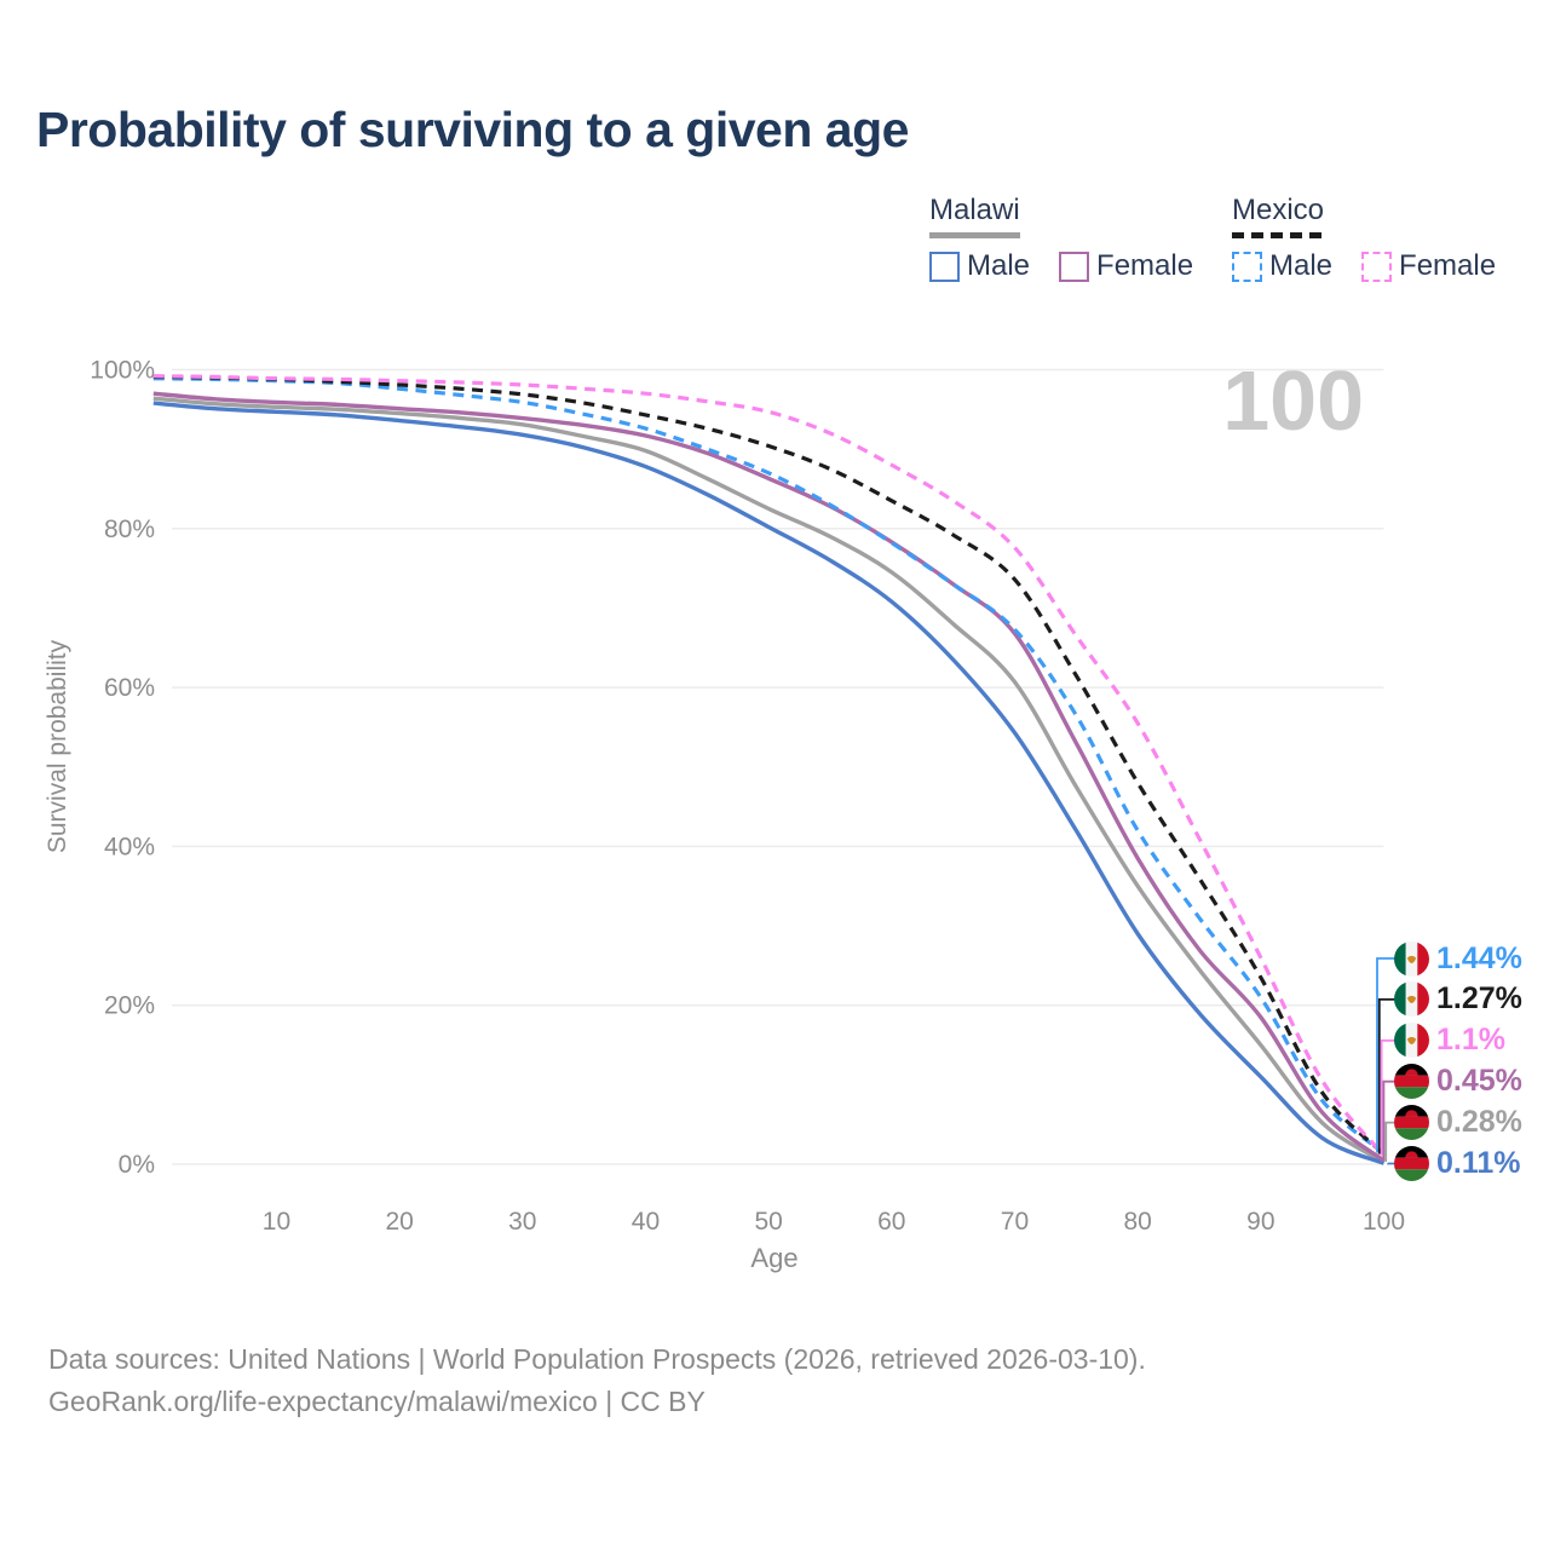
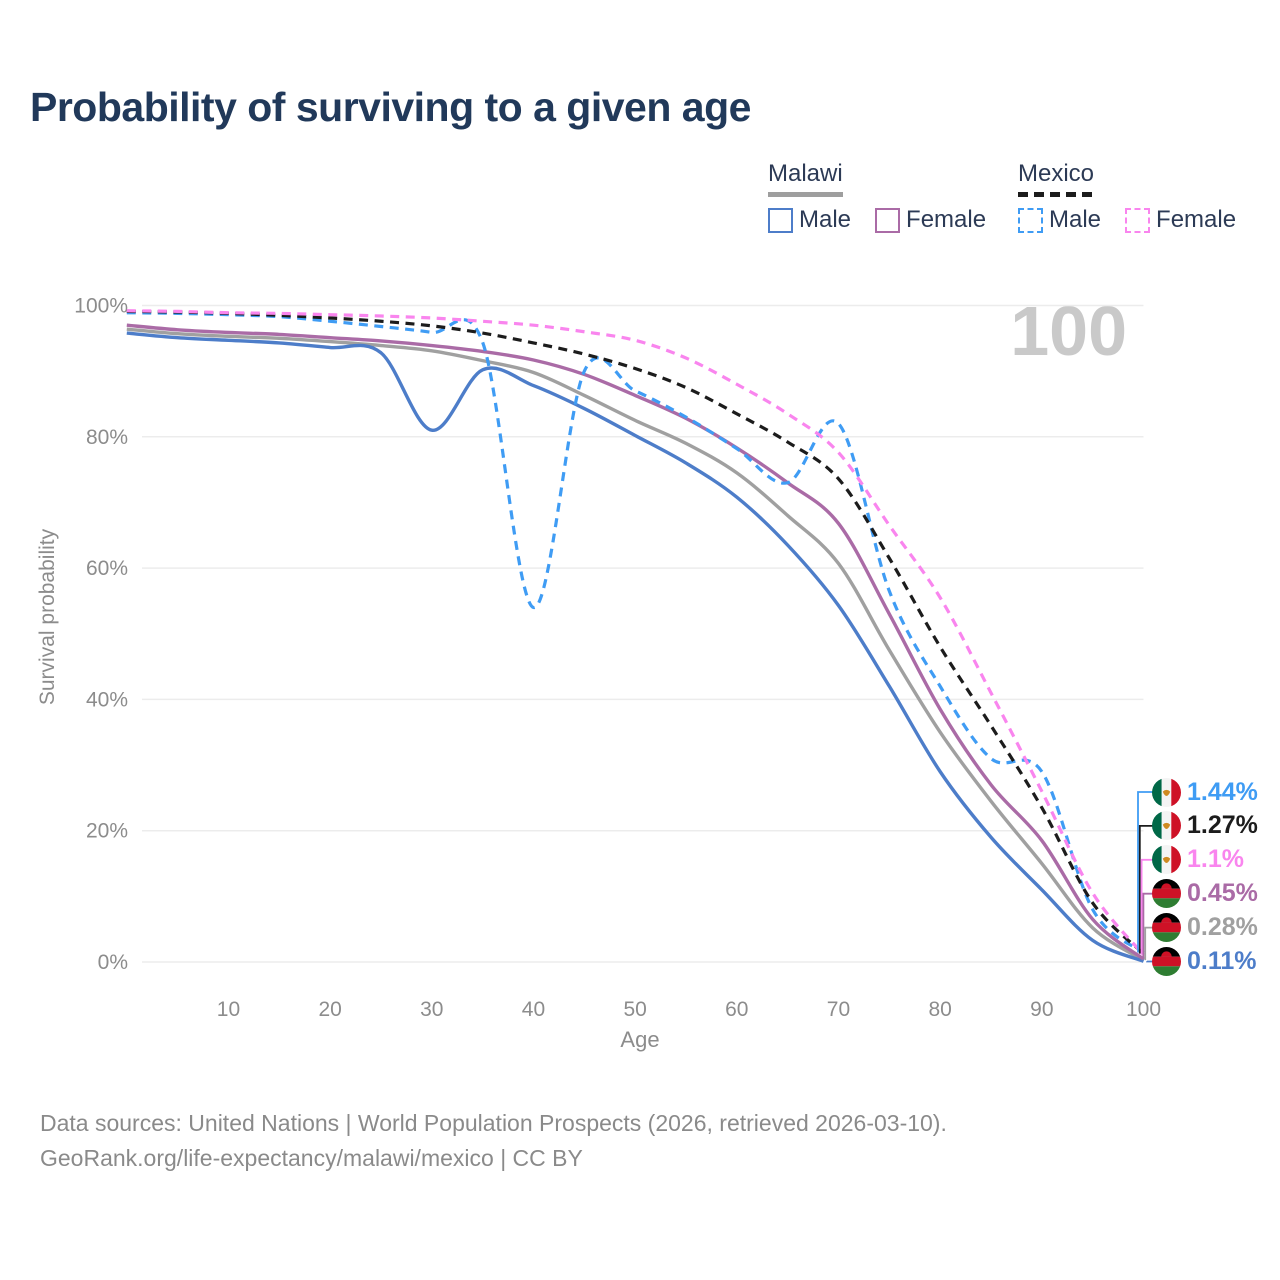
Malawi Male/30: 92% -> 81%
Mexico Male/40: 93% -> 54%
Mexico Male/70: 67% -> 82%
Mexico Male/90: 21% -> 29%
